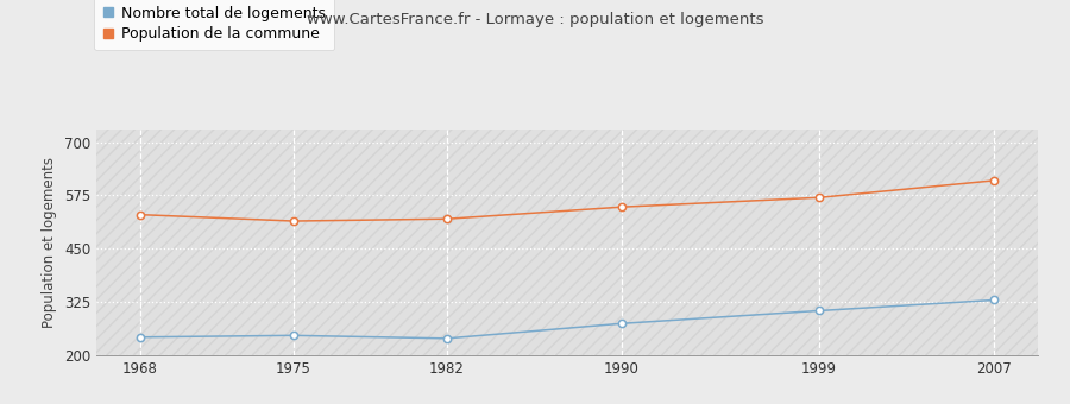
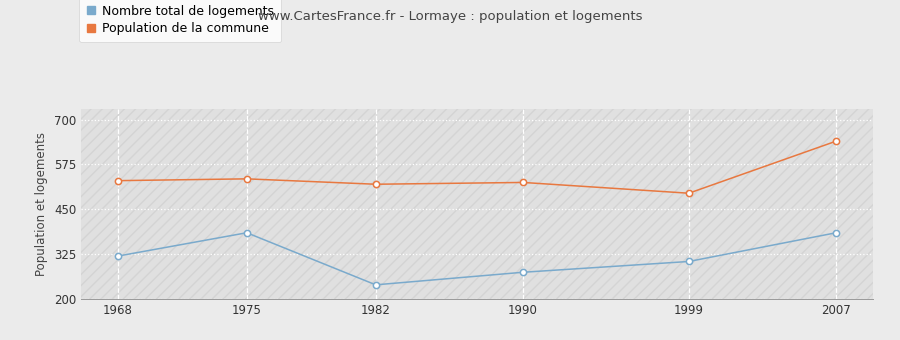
Nombre total de logements/1968: 243 -> 320
Nombre total de logements/1975: 247 -> 385
Population de la commune/1975: 515 -> 535
Population de la commune/1990: 548 -> 525
Population de la commune/1999: 570 -> 495
Nombre total de logements/2007: 330 -> 385
Population de la commune/2007: 610 -> 640
